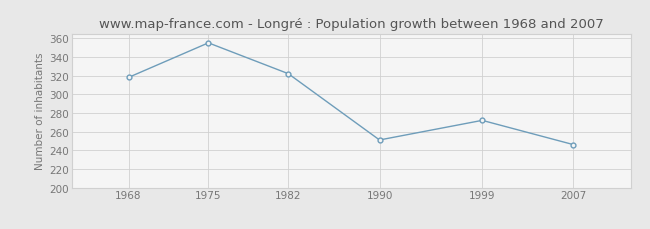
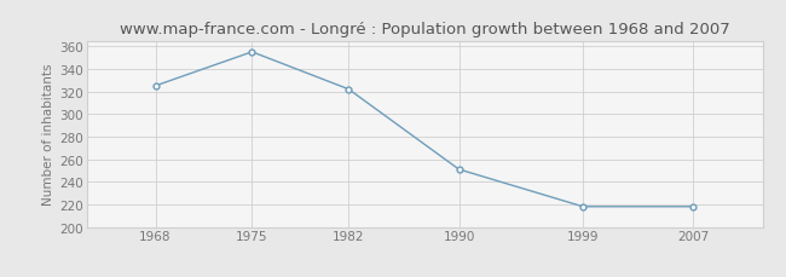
1968: 318 -> 325
1999: 272 -> 218
2007: 246 -> 218
